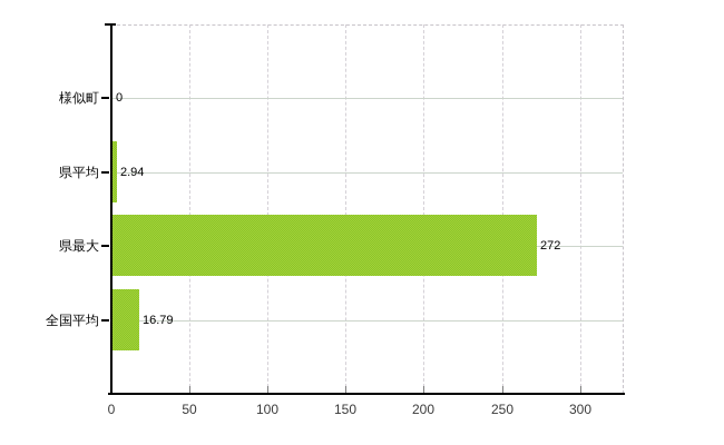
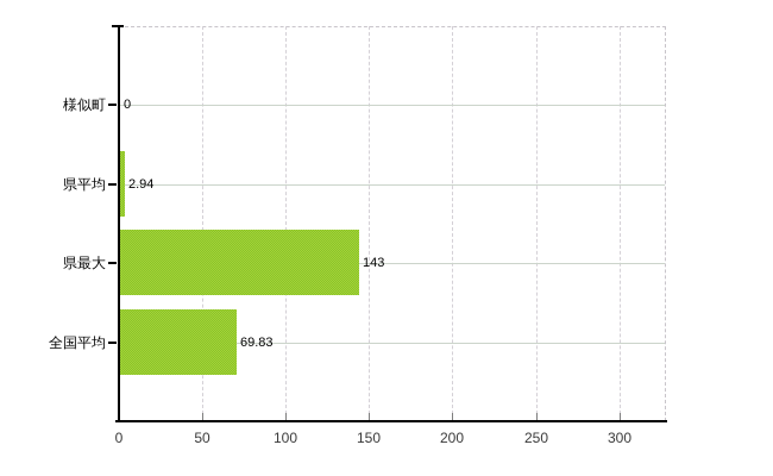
県最大: 272 -> 143
全国平均: 16.79 -> 69.83
